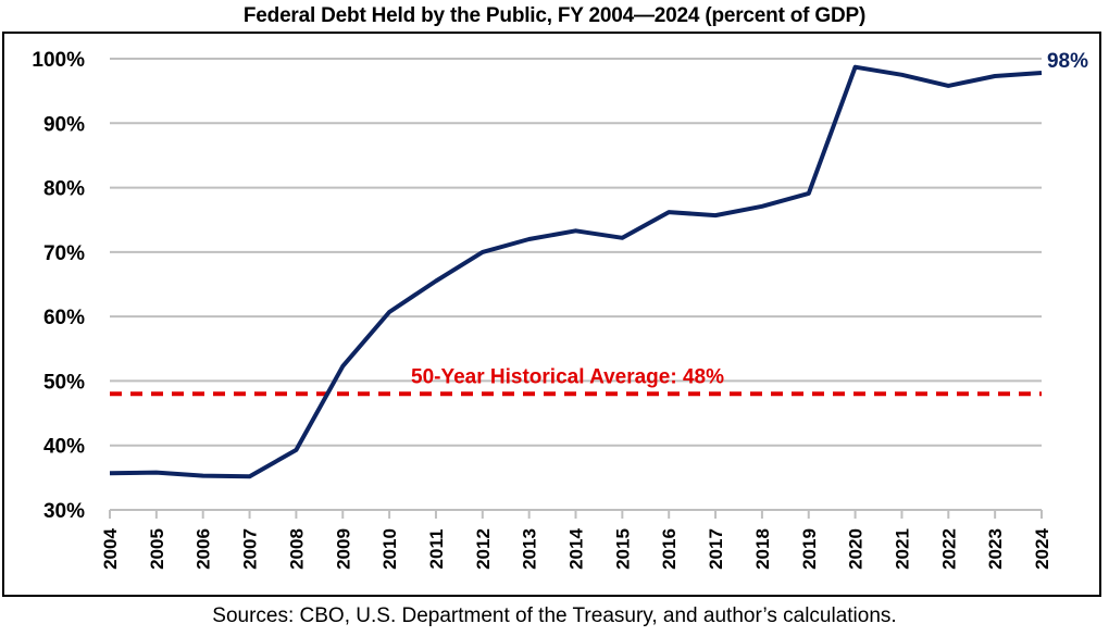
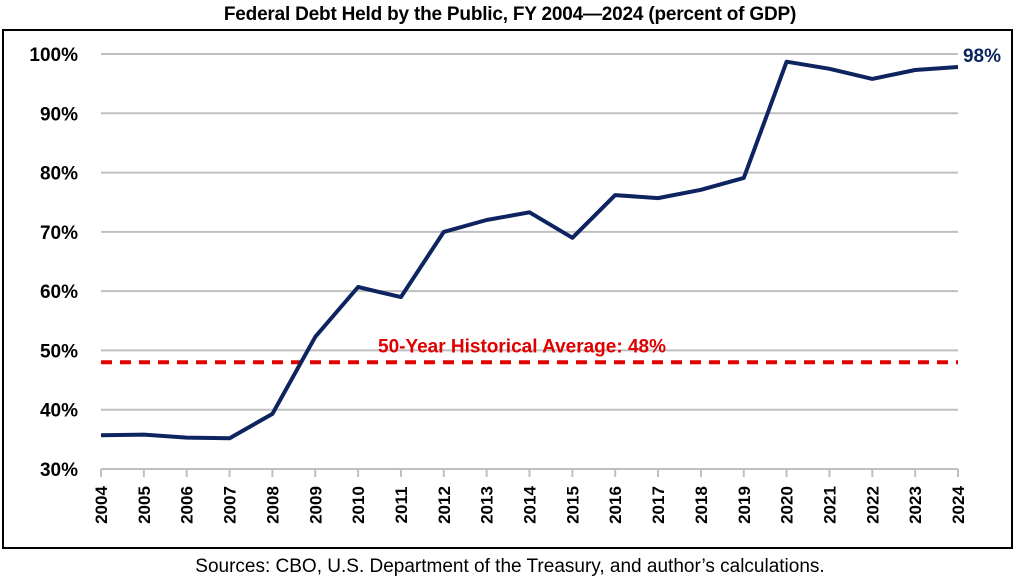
2011: 66% -> 59%
2015: 72% -> 69%
